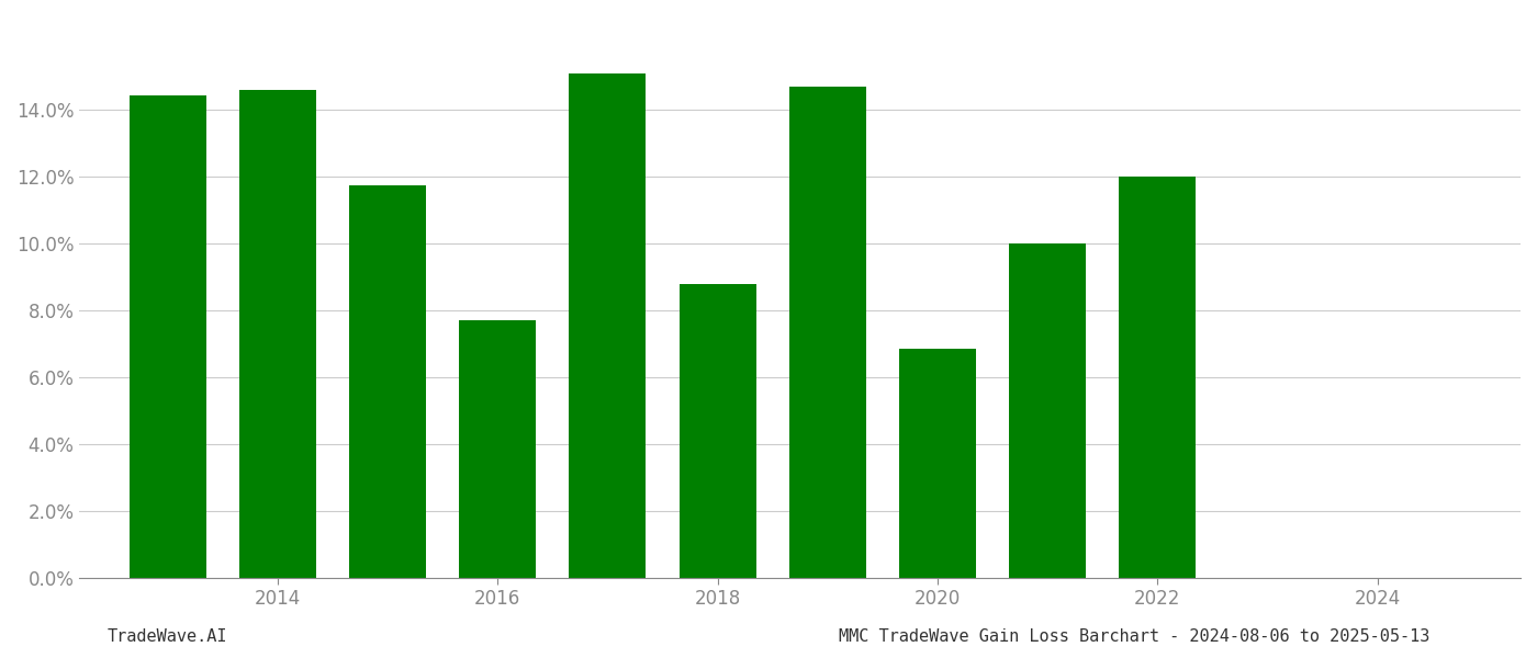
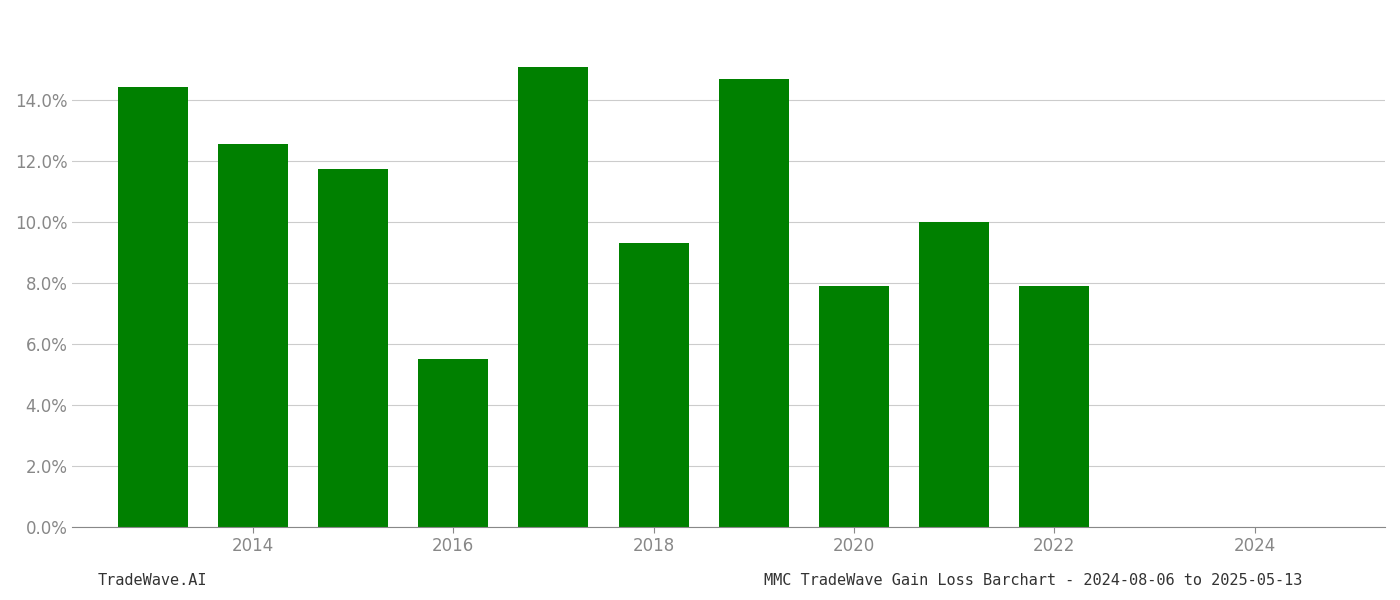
2014: 14.60% -> 12.55%
2016: 7.70% -> 5.50%
2018: 8.80% -> 9.30%
2020: 6.85% -> 7.90%
2022: 12.00% -> 7.90%
